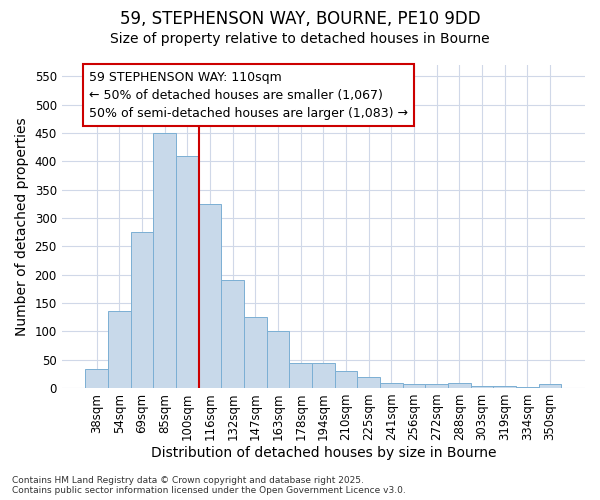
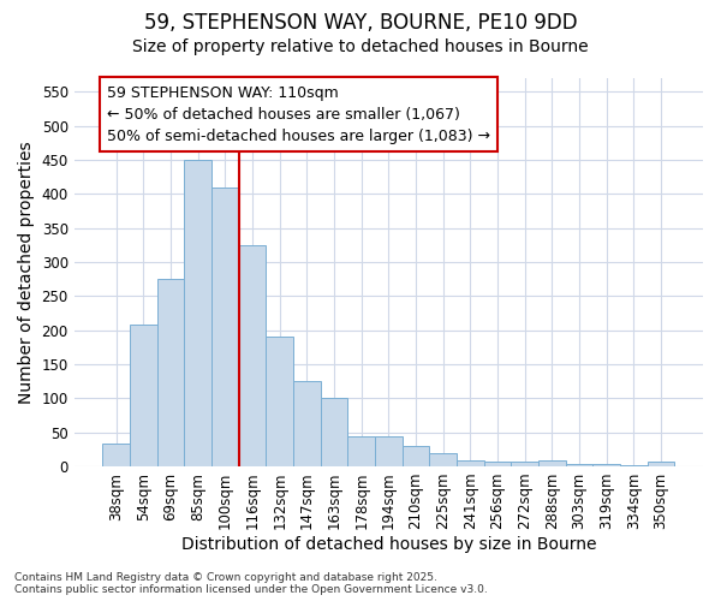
54sqm: 135 -> 208
